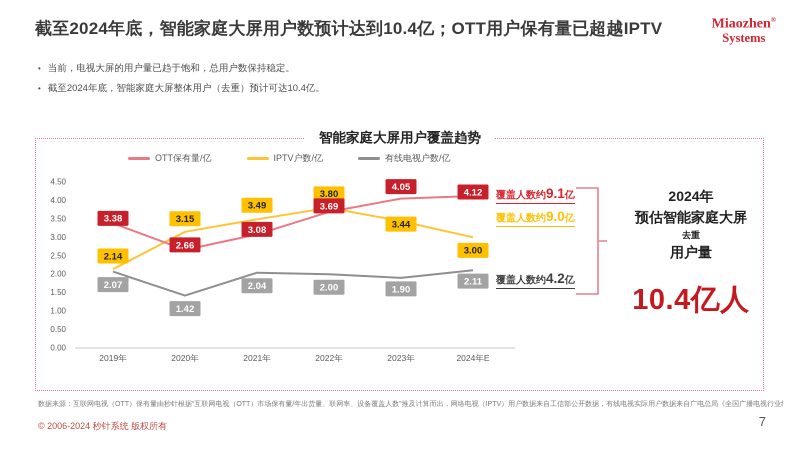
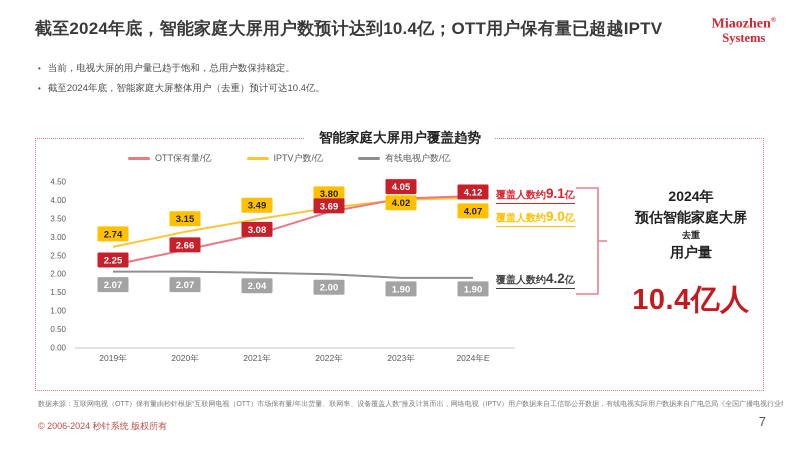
OTT保有量/亿/2019年: 3.38 -> 2.25
IPTV户数/亿/2019年: 2.14 -> 2.74
有线电视户数/亿/2020年: 1.42 -> 2.07
IPTV户数/亿/2023年: 3.44 -> 4.02
IPTV户数/亿/2024年E: 3.00 -> 4.07
有线电视户数/亿/2024年E: 2.11 -> 1.90
